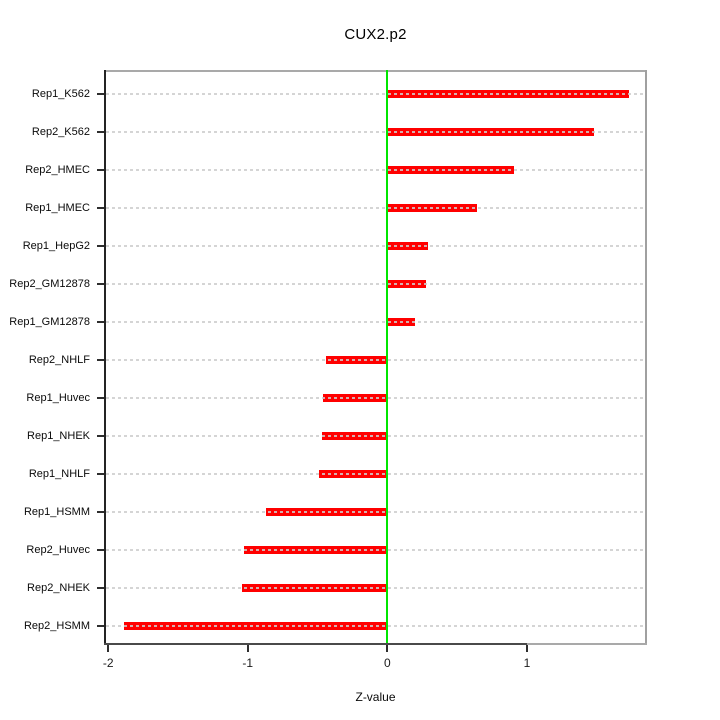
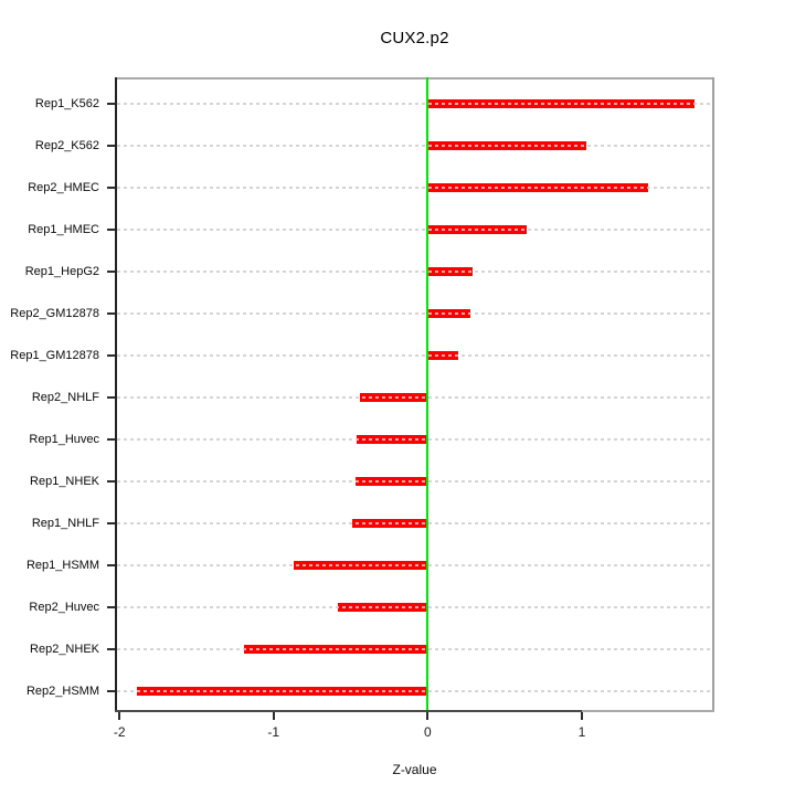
Rep2_K562: 1.48 -> 1.03
Rep2_HMEC: 0.91 -> 1.43
Rep2_Huvec: -1.03 -> -0.58
Rep2_NHEK: -1.04 -> -1.19
